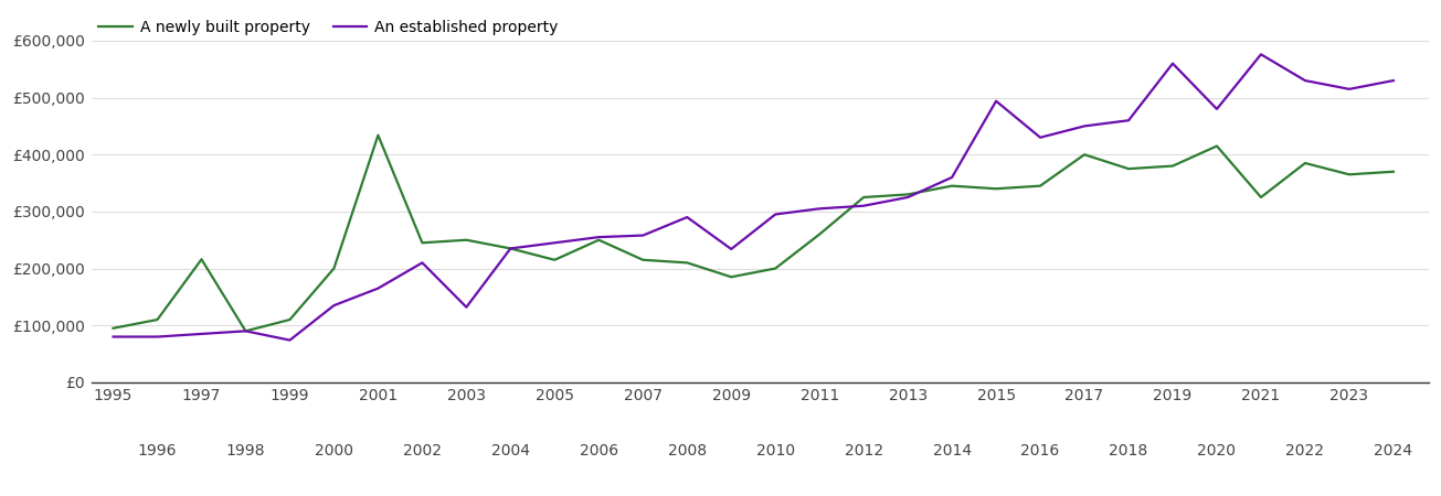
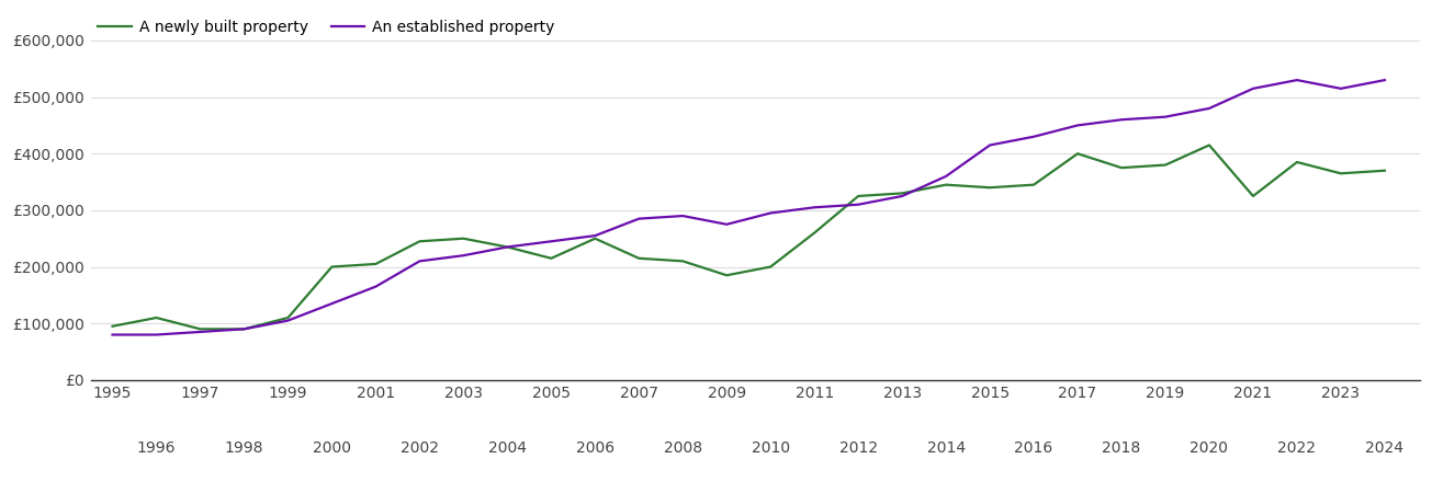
A newly built property/1997: £216,000 -> £90,000
An established property/1999: £74,000 -> £105,000
A newly built property/2001: £434,000 -> £205,000
An established property/2003: £132,000 -> £220,000
An established property/2007: £258,000 -> £285,000
An established property/2009: £234,000 -> £275,000
An established property/2015: £494,000 -> £415,000
An established property/2019: £560,000 -> £465,000
An established property/2021: £576,000 -> £515,000
